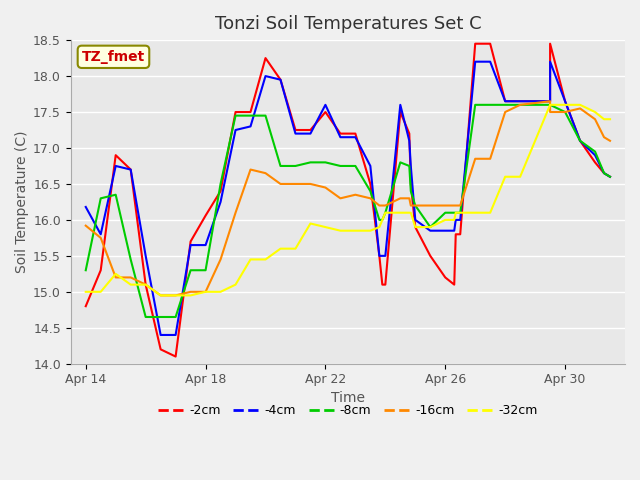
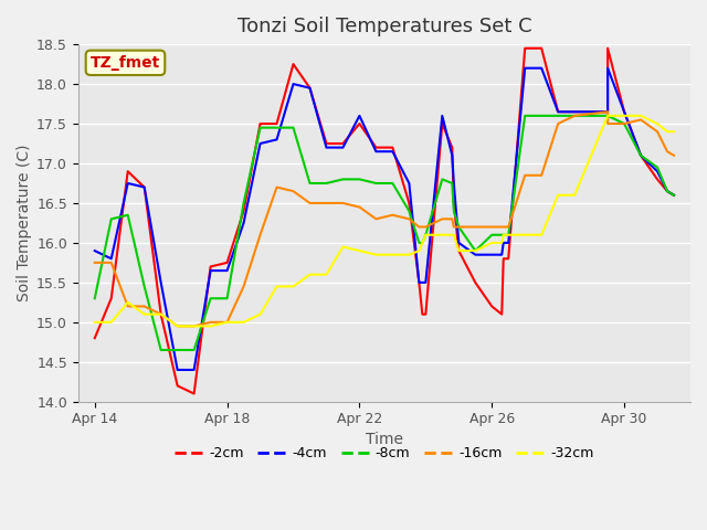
-4cm/Apr 14: 16.18 -> 15.90
-16cm/Apr 14: 15.92 -> 15.75
-2cm/Apr 18: 16.06 -> 15.75
